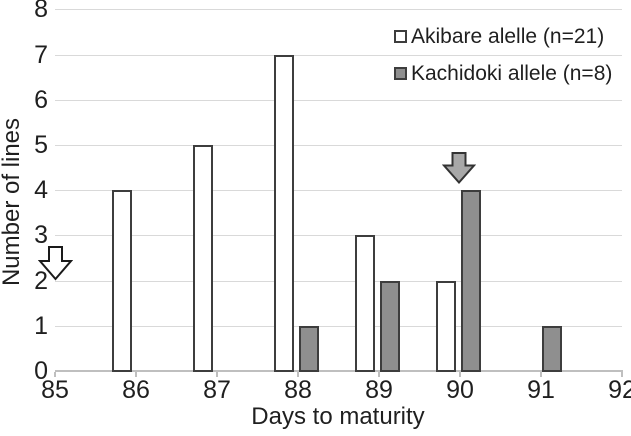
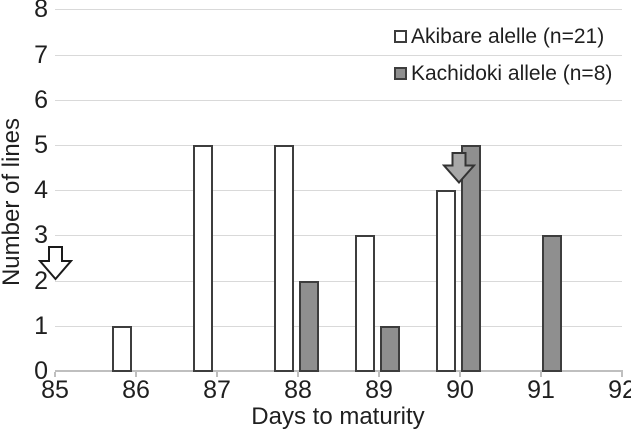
Akibare alelle (n=21)/86: 4 -> 1
Akibare alelle (n=21)/88: 7 -> 5
Kachidoki allele (n=8)/88: 1 -> 2
Kachidoki allele (n=8)/89: 2 -> 1
Akibare alelle (n=21)/90: 2 -> 4
Kachidoki allele (n=8)/90: 4 -> 5
Kachidoki allele (n=8)/91: 1 -> 3
